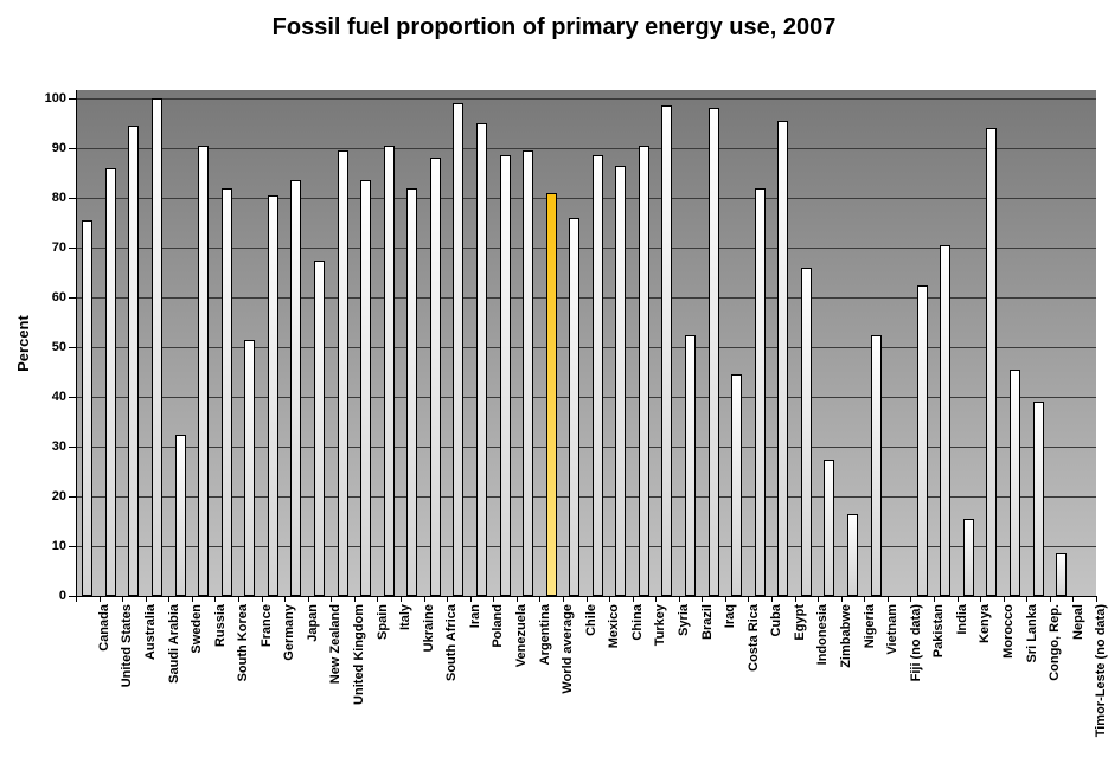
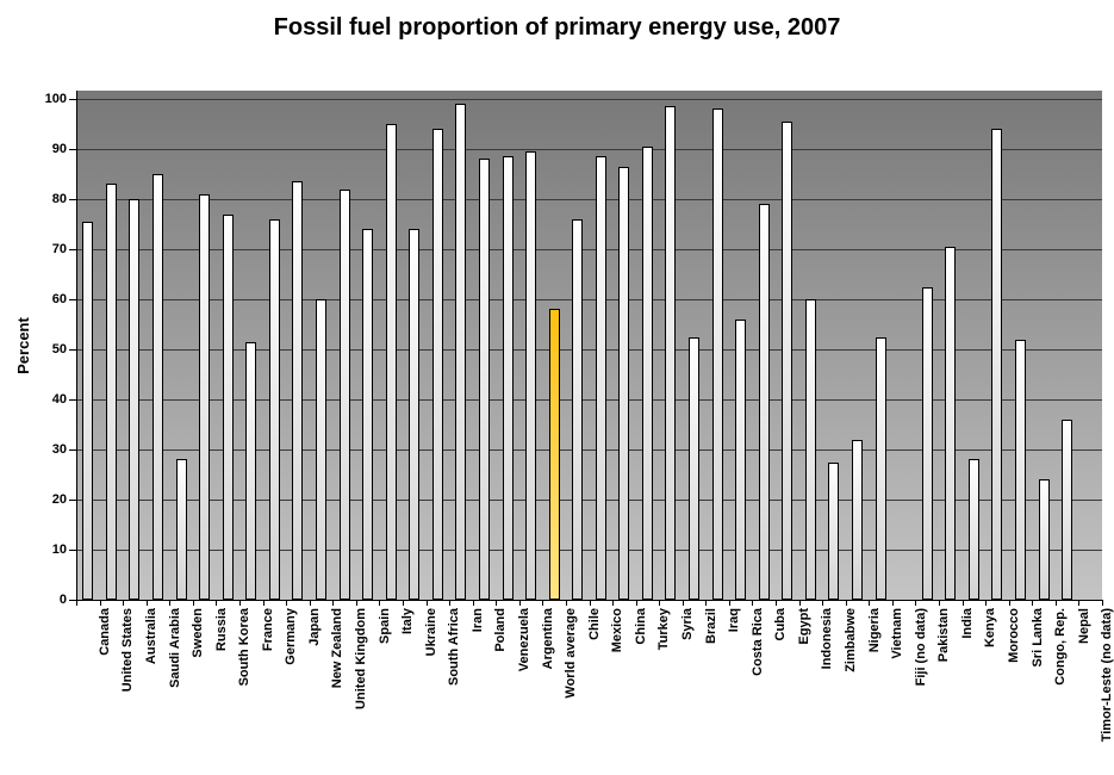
United States: 86 -> 83
Australia: 94 -> 80
Saudi Arabia: 100 -> 85
Sweden: 32 -> 28
Russia: 90 -> 81
South Korea: 82 -> 77
Germany: 80 -> 76
New Zealand: 68 -> 60
United Kingdom: 90 -> 82
Spain: 84 -> 74
Italy: 90 -> 95
Ukraine: 82 -> 74
South Africa: 88 -> 94
Poland: 95 -> 88
World average: 81 -> 58
Costa Rica: 44 -> 56
Cuba: 82 -> 79
Indonesia: 66 -> 60
Nigeria: 16 -> 32
Kenya: 16 -> 28
Sri Lanka: 46 -> 52
Congo, Rep.: 39 -> 24
Nepal: 8 -> 36
